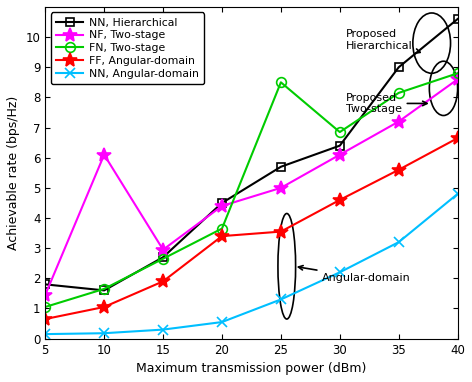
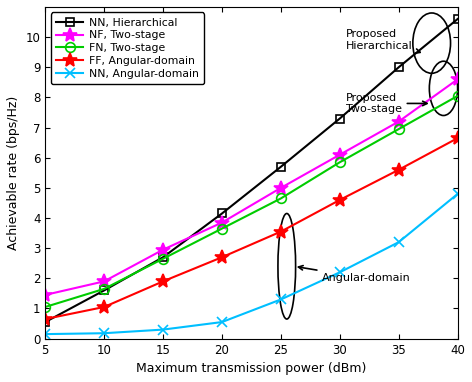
NN, Hierarchical/5: 1.80 -> 0.55
NF, Two-stage/10: 6.10 -> 1.90
NN, Hierarchical/20: 4.50 -> 4.15
NF, Two-stage/20: 4.40 -> 3.85
FF, Angular-domain/20: 3.40 -> 2.70
FN, Two-stage/25: 8.50 -> 4.65
NN, Hierarchical/30: 6.40 -> 7.30
FN, Two-stage/30: 6.85 -> 5.85
FN, Two-stage/35: 8.15 -> 6.95
FN, Two-stage/40: 8.80 -> 8.05
